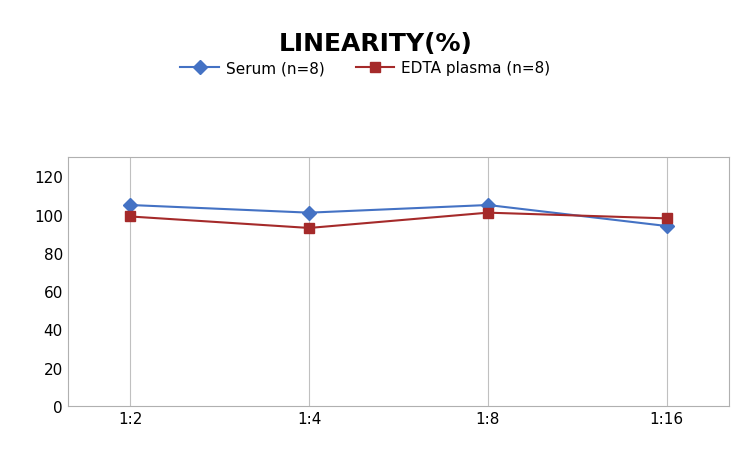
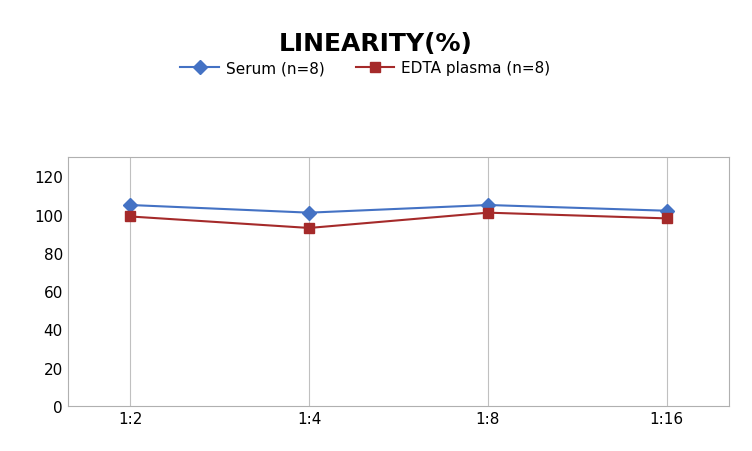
Serum (n=8)/1:16: 94 -> 102
